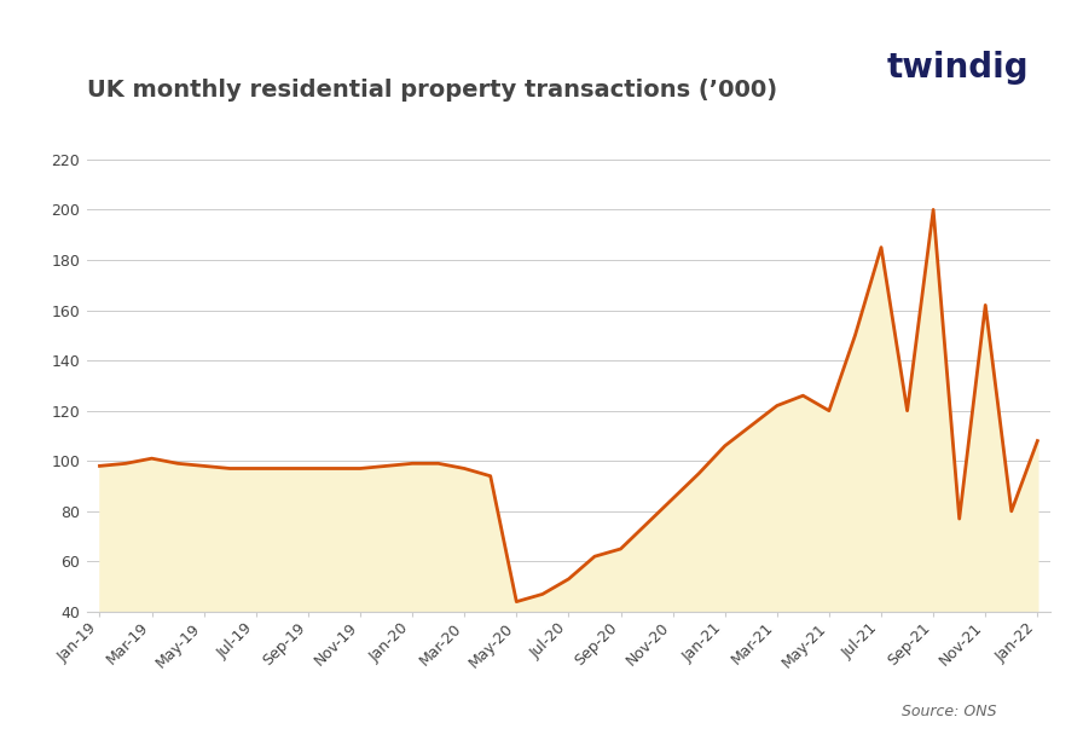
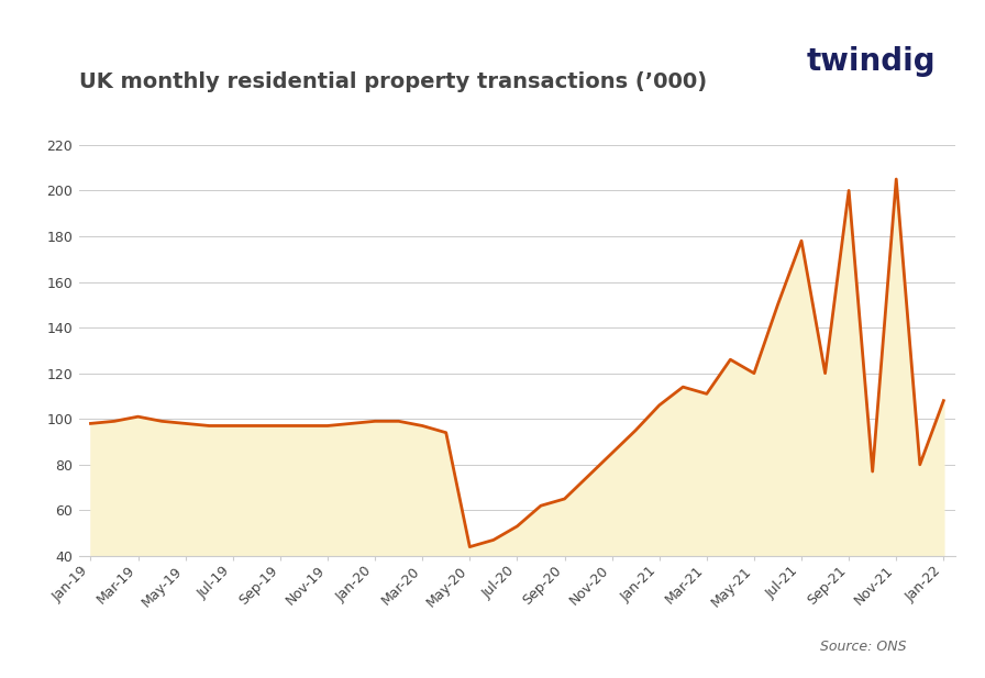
Mar-21: 122 -> 111
Jul-21: 185 -> 178
Nov-21: 162 -> 205
